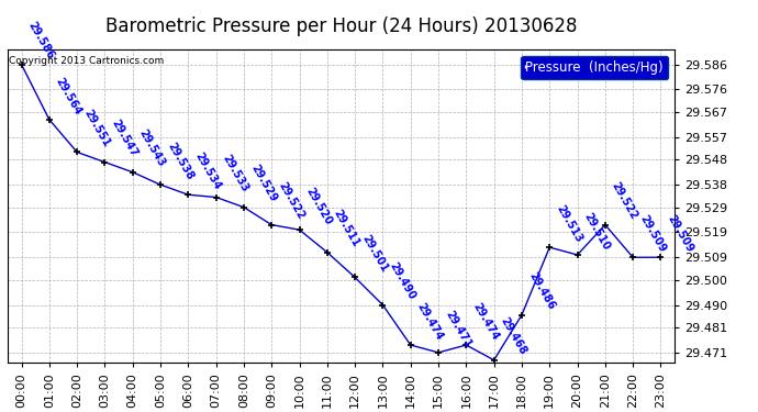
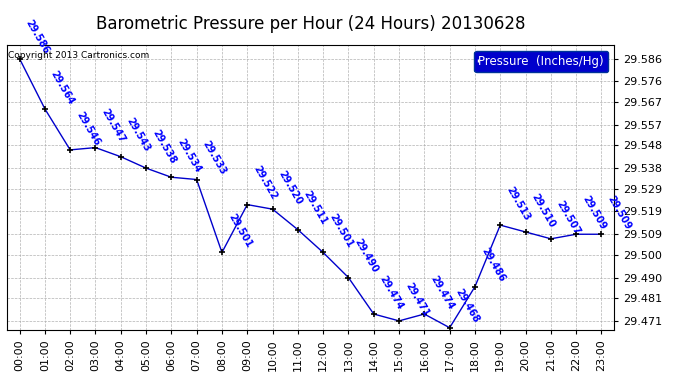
02:00: 29.551 -> 29.546
08:00: 29.529 -> 29.501
21:00: 29.522 -> 29.507
